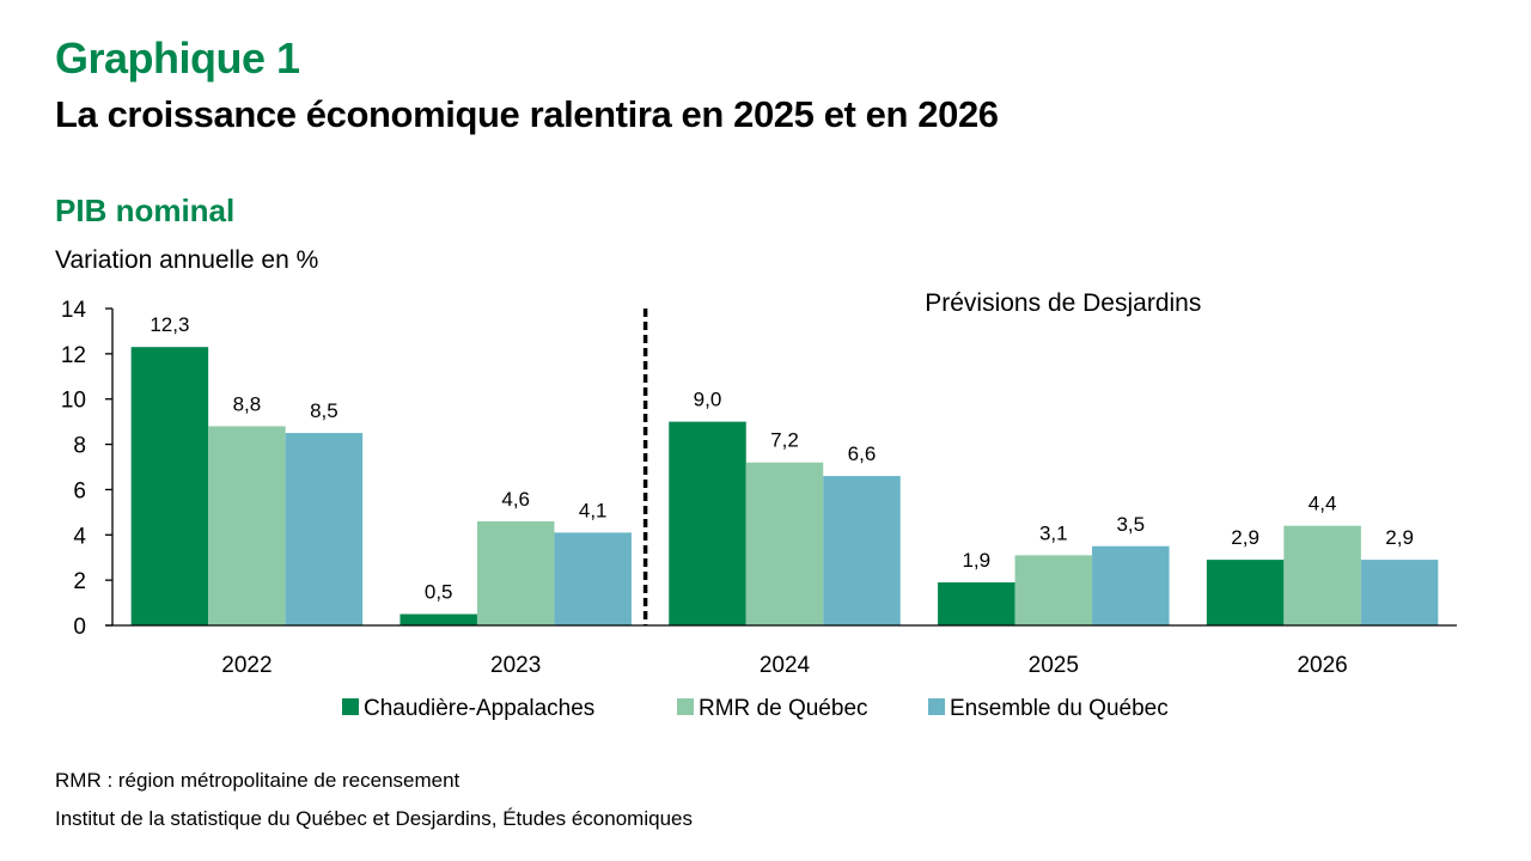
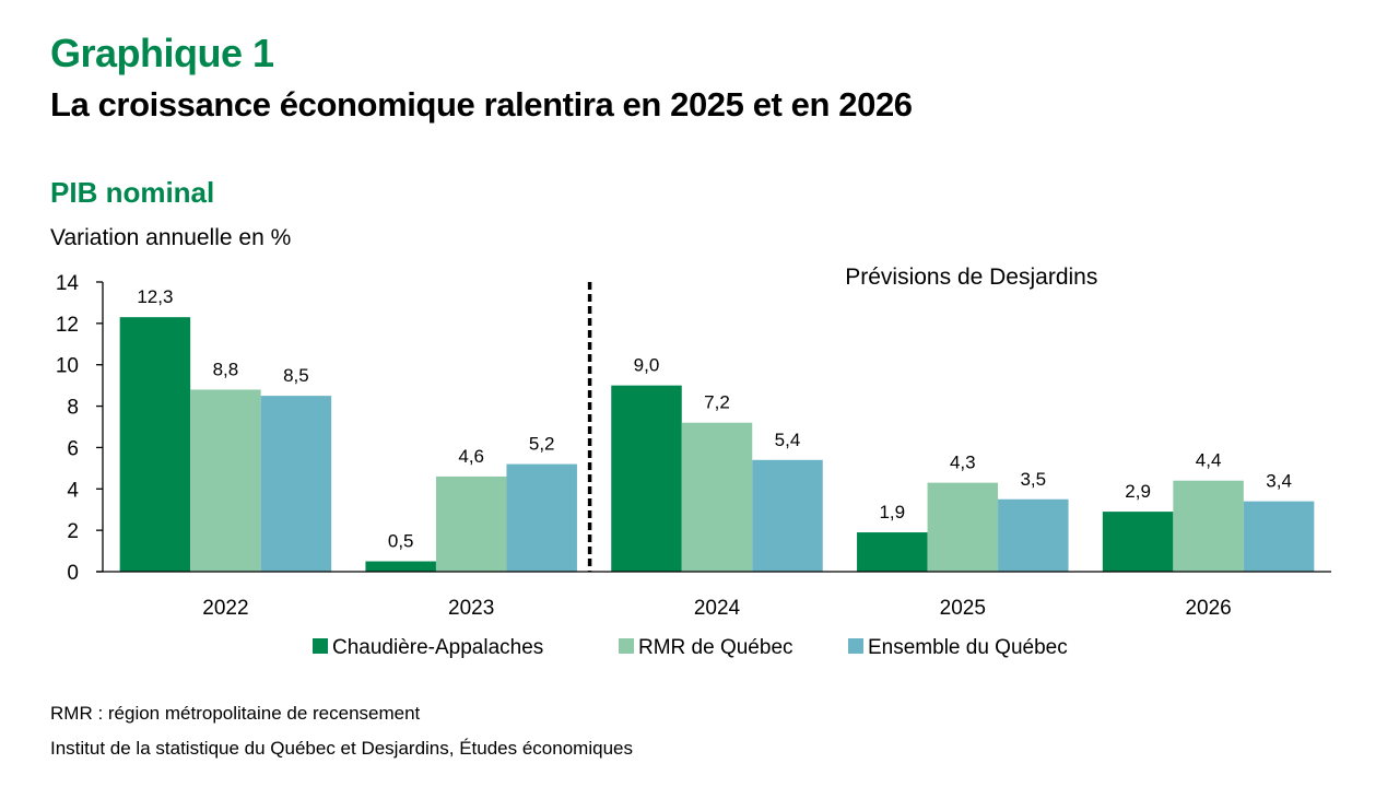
Ensemble du Québec/2023: 4,1 -> 5,2
Ensemble du Québec/2024: 6,6 -> 5,4
RMR de Québec/2025: 3,1 -> 4,3
Ensemble du Québec/2026: 2,9 -> 3,4
